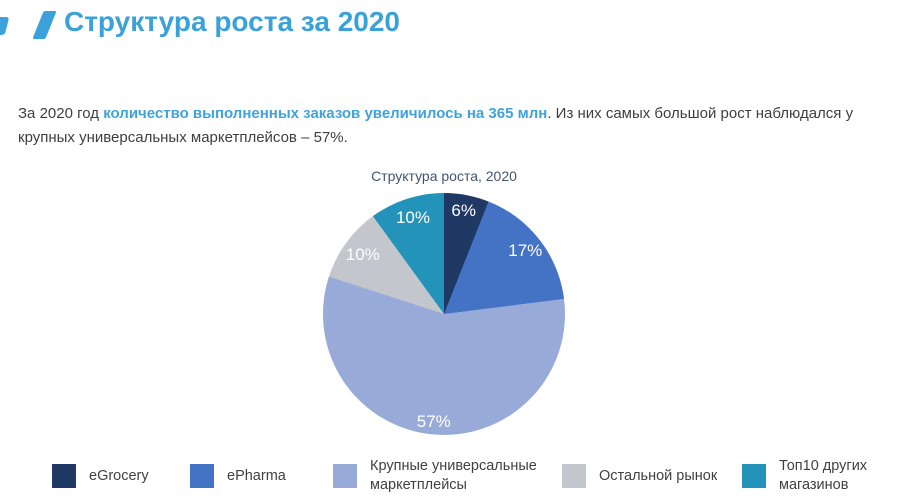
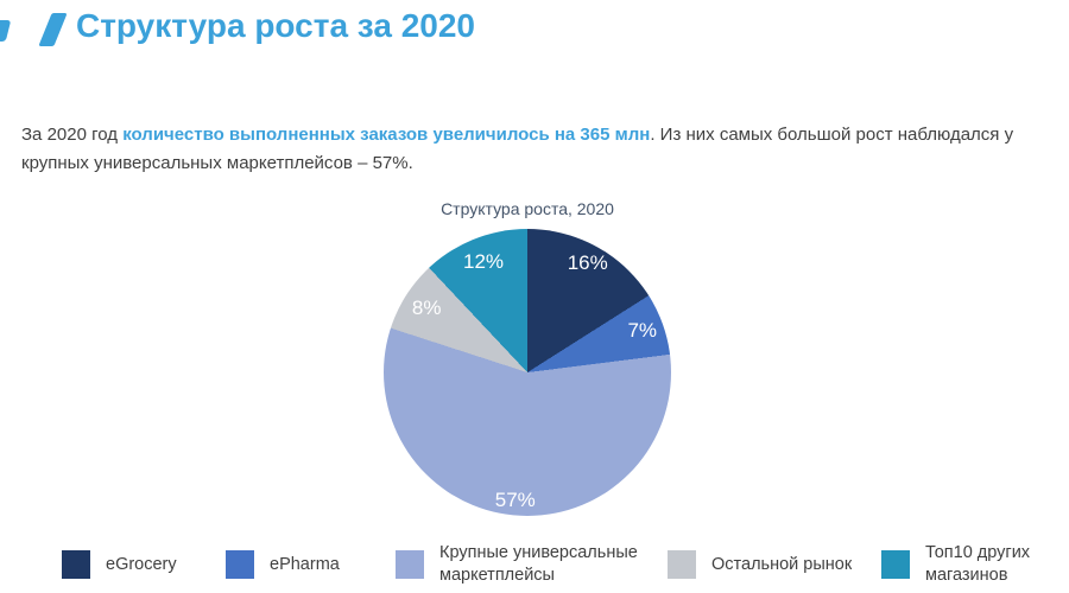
eGrocery: 6% -> 16%
ePharma: 17% -> 7%
Остальной рынок: 10% -> 8%
Топ10 других магазинов: 10% -> 12%
